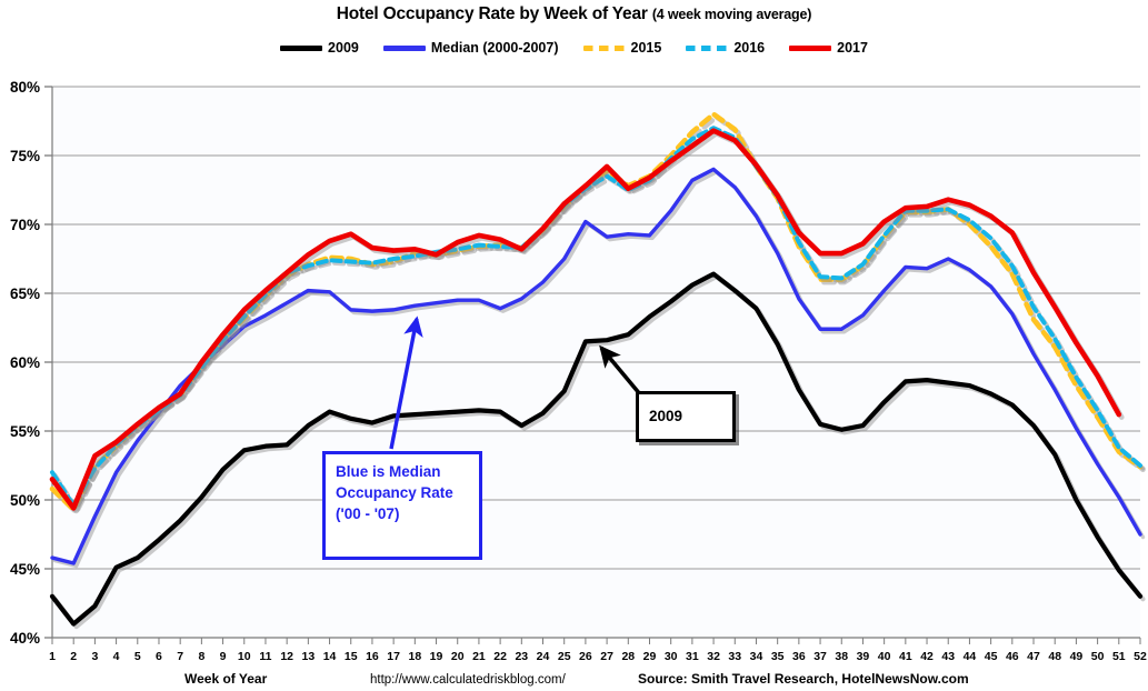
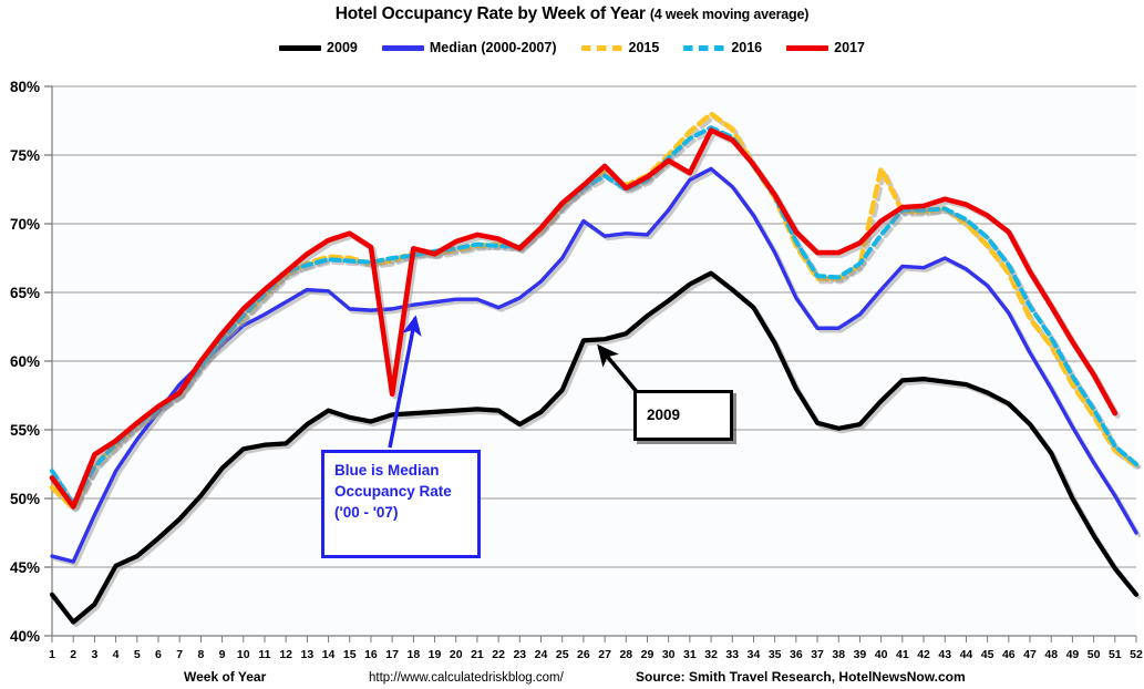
2017/17: 68.1% -> 57.6%
2017/31: 75.7% -> 73.7%
2015/40: 69.1% -> 74.0%
